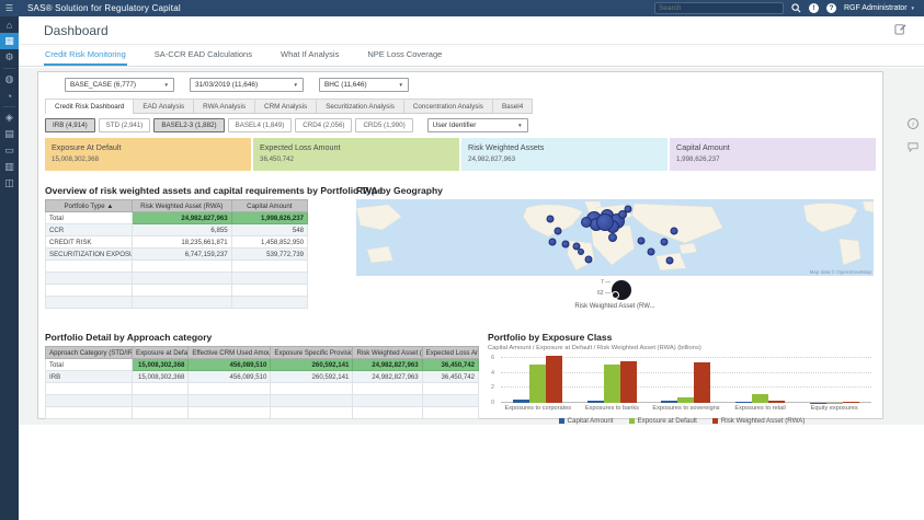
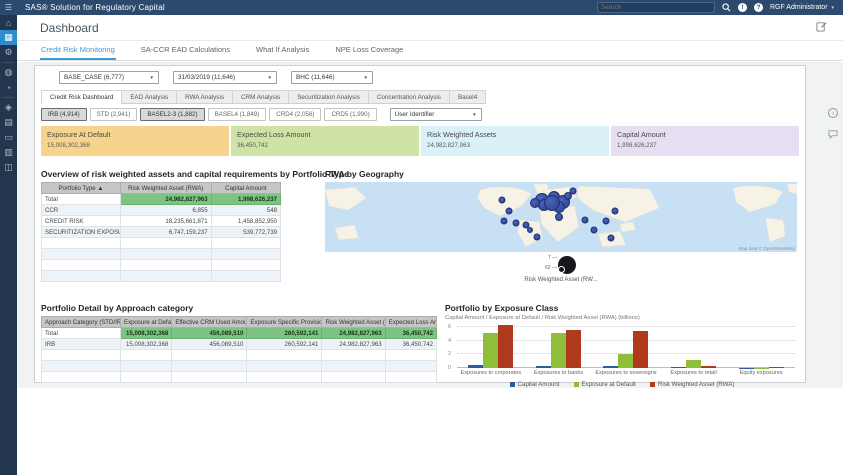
Exposure at Default/Exposures to sovereigns: 1 -> 2
